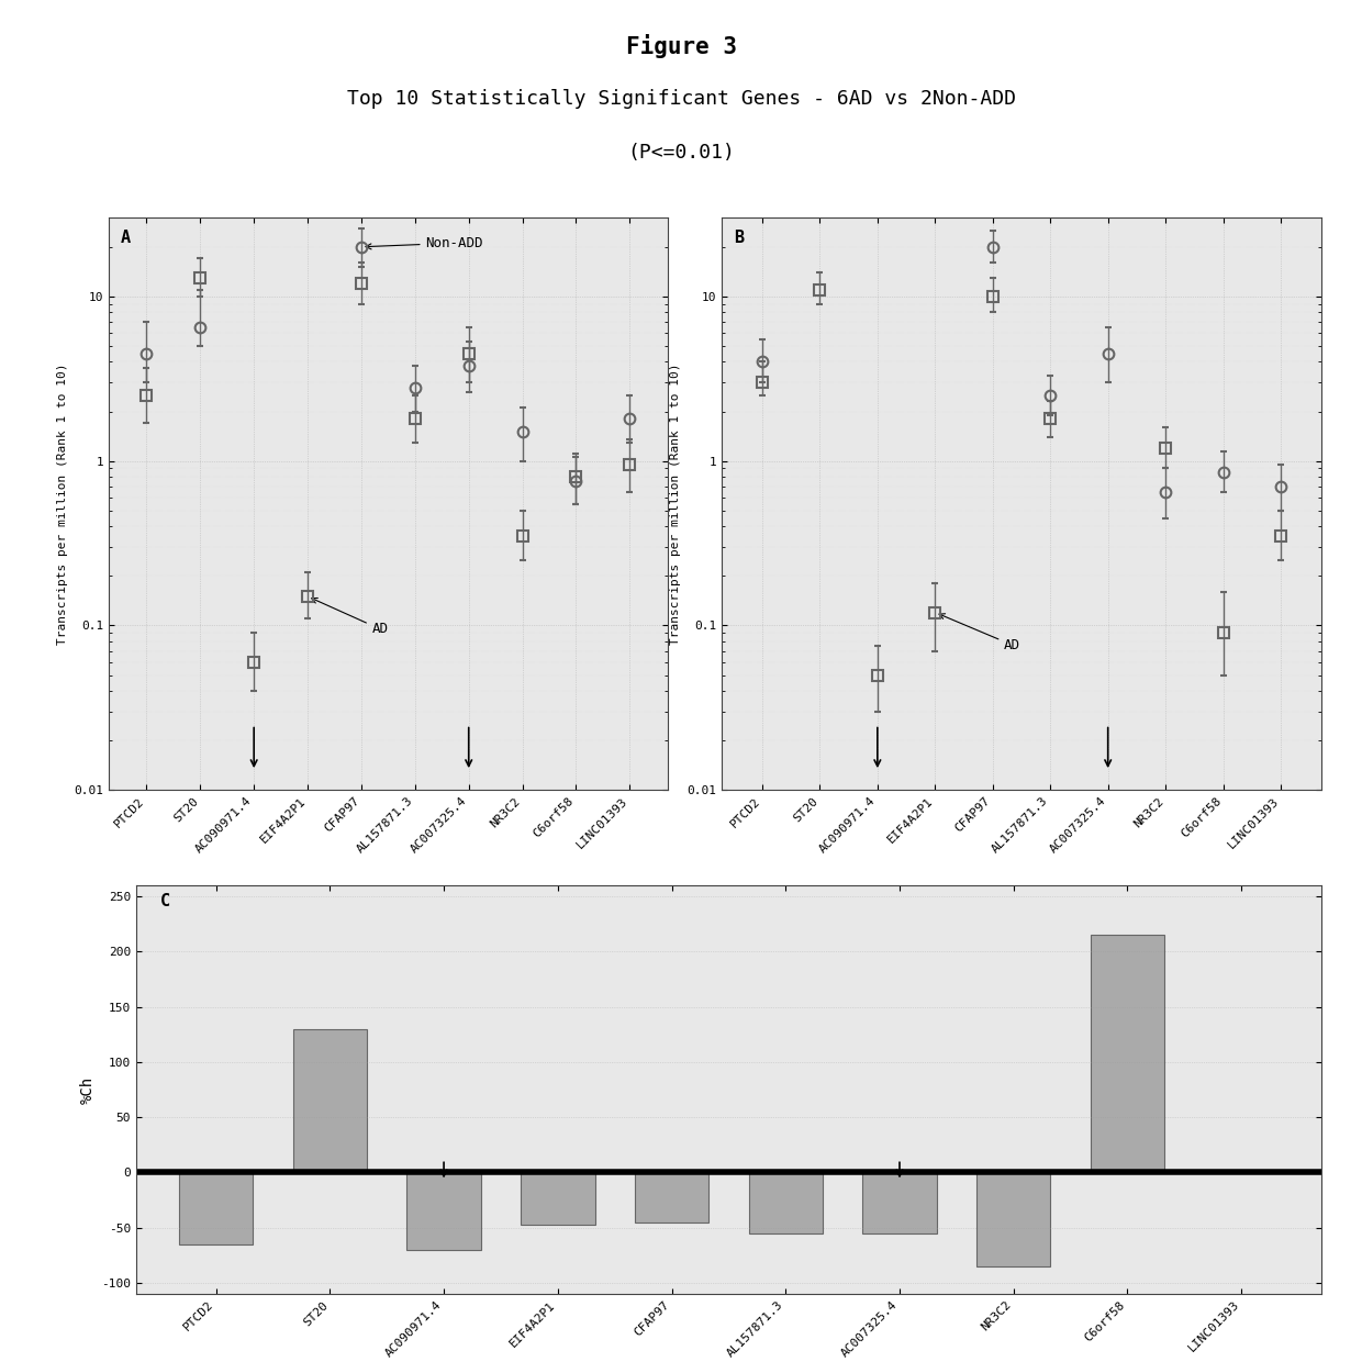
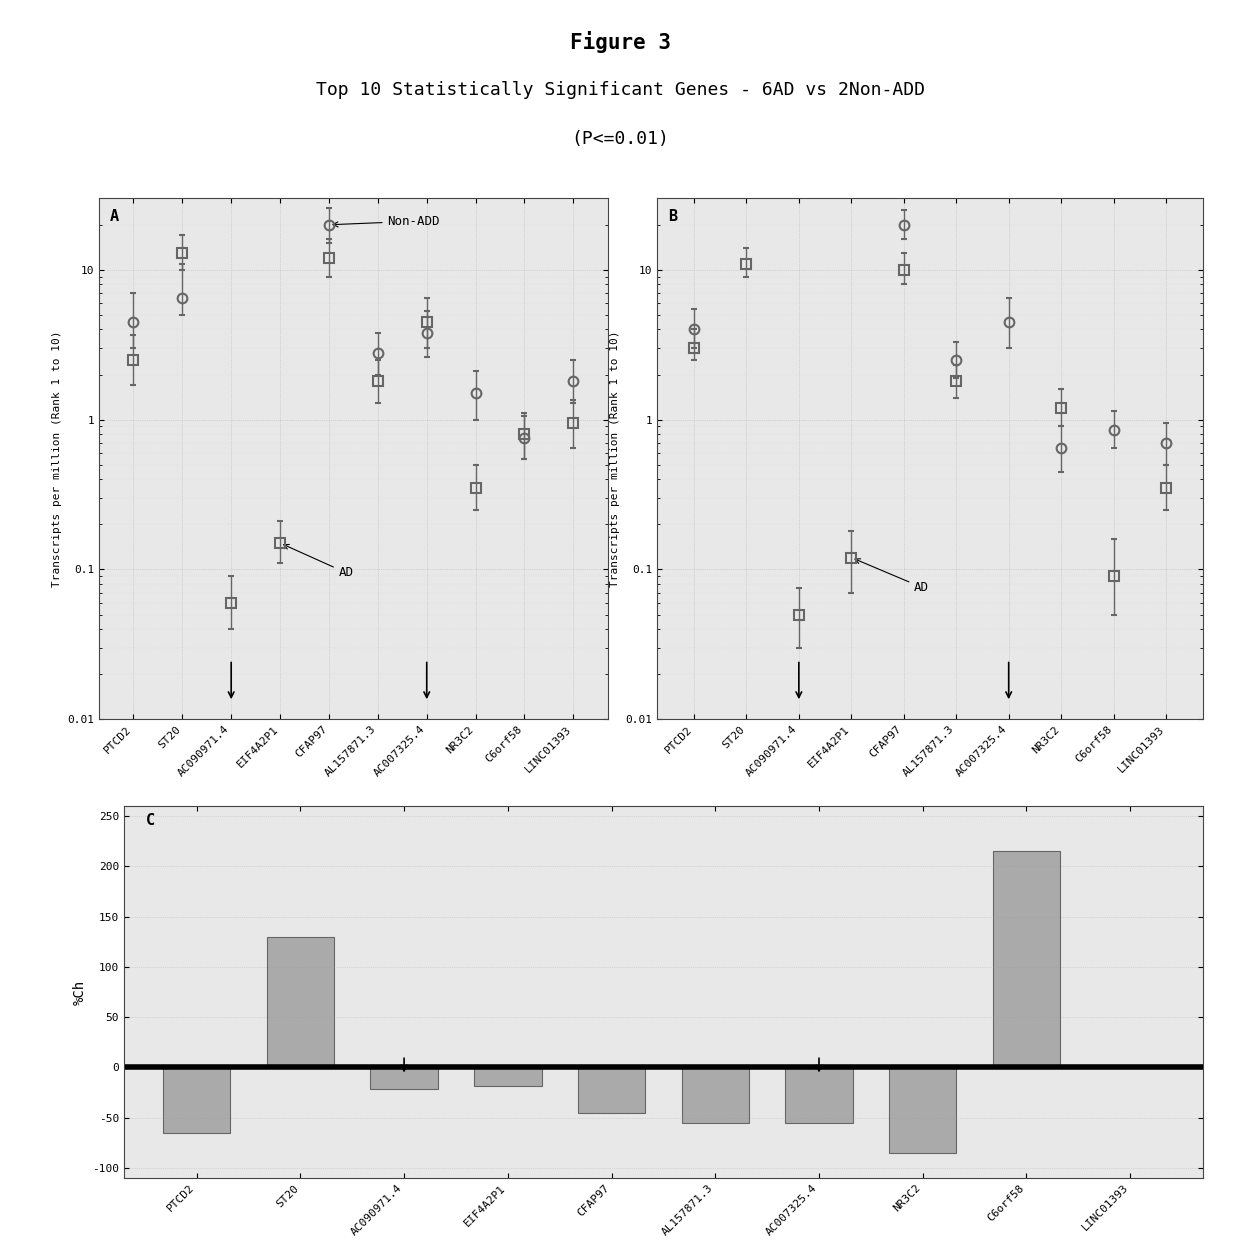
AC090971.4: -70 -> -21
EIF4A2P1: -47 -> -18
